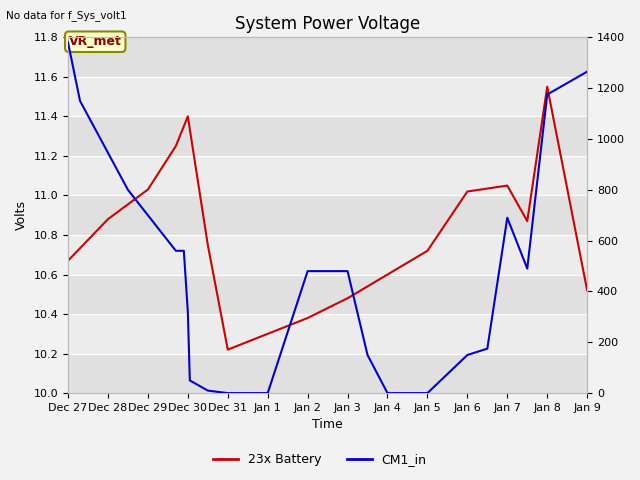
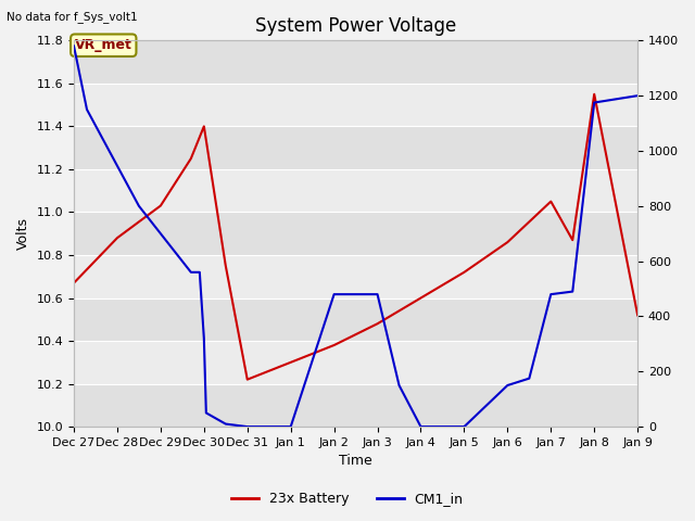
23x Battery/Jan 6: 11.02 -> 10.86
CM1_in/Jan 7: 690 -> 480
CM1_in/Jan 9: 1265 -> 1200
